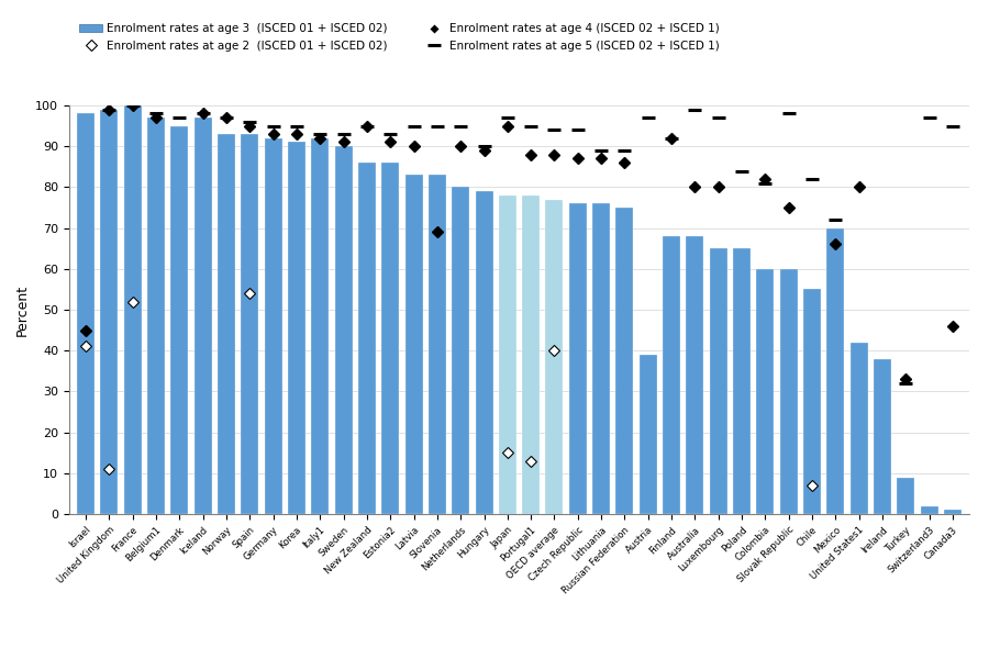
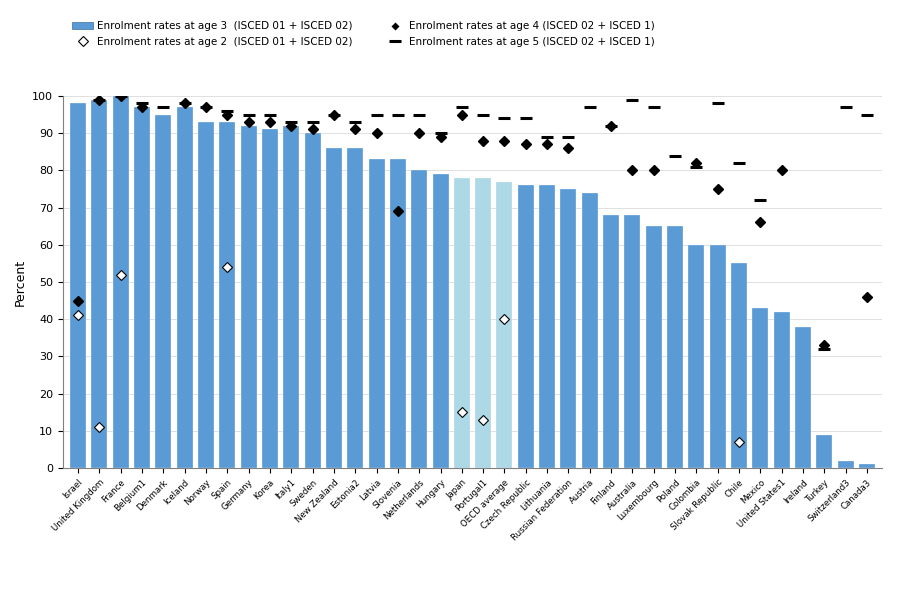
Austria: 39 -> 74
Mexico: 70 -> 43
